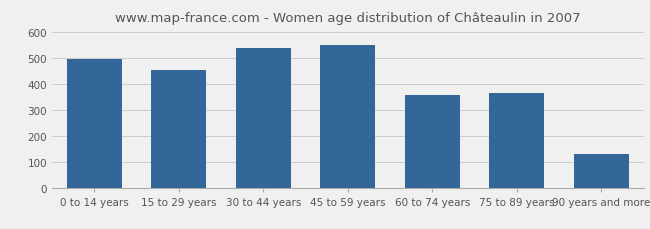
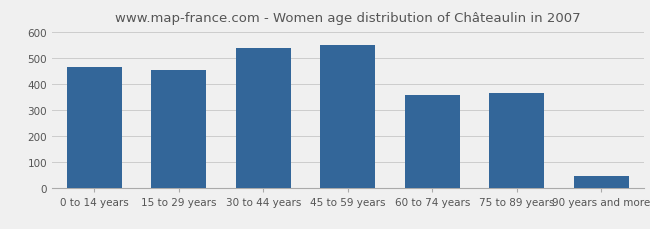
0 to 14 years: 495 -> 465
90 years and more: 130 -> 45
